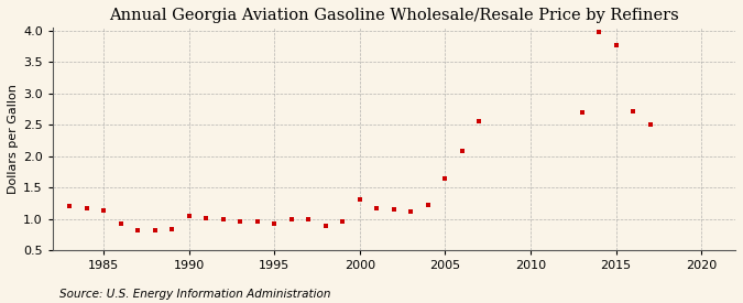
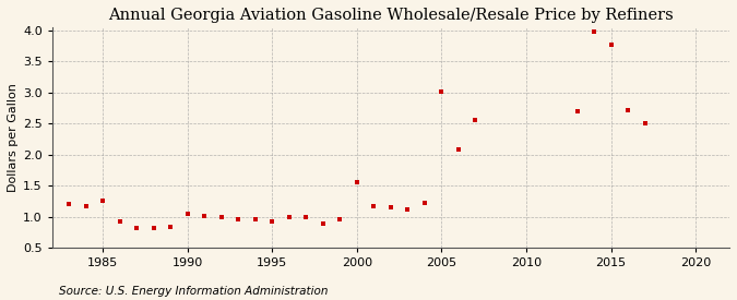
1985: 1.13 -> 1.26
2000: 1.30 -> 1.56
2005: 1.65 -> 3.02
